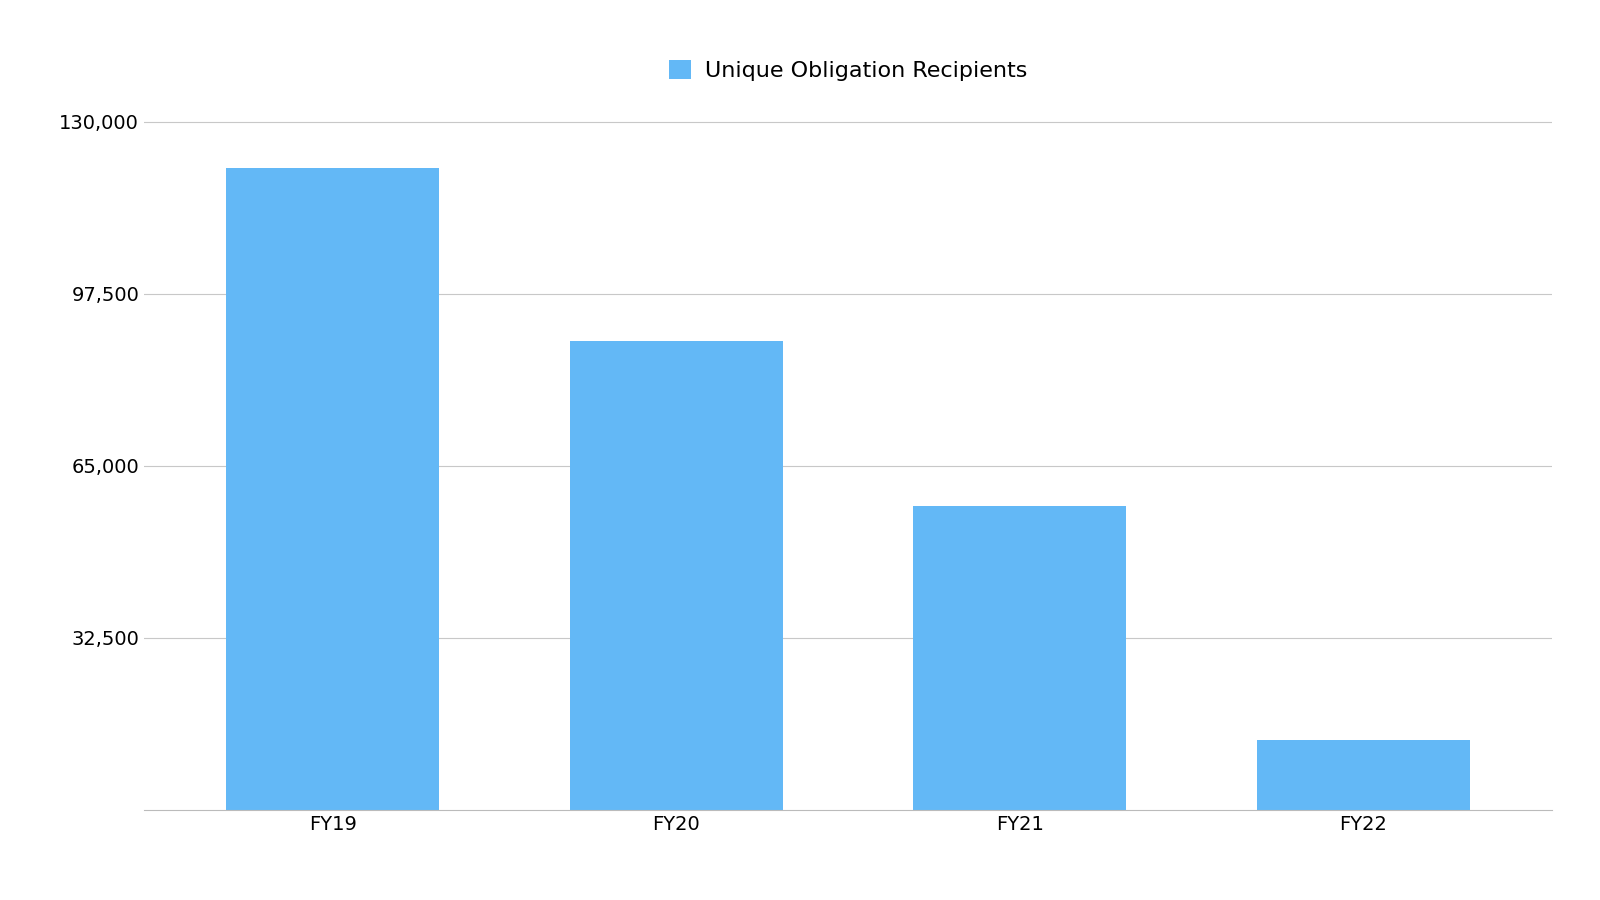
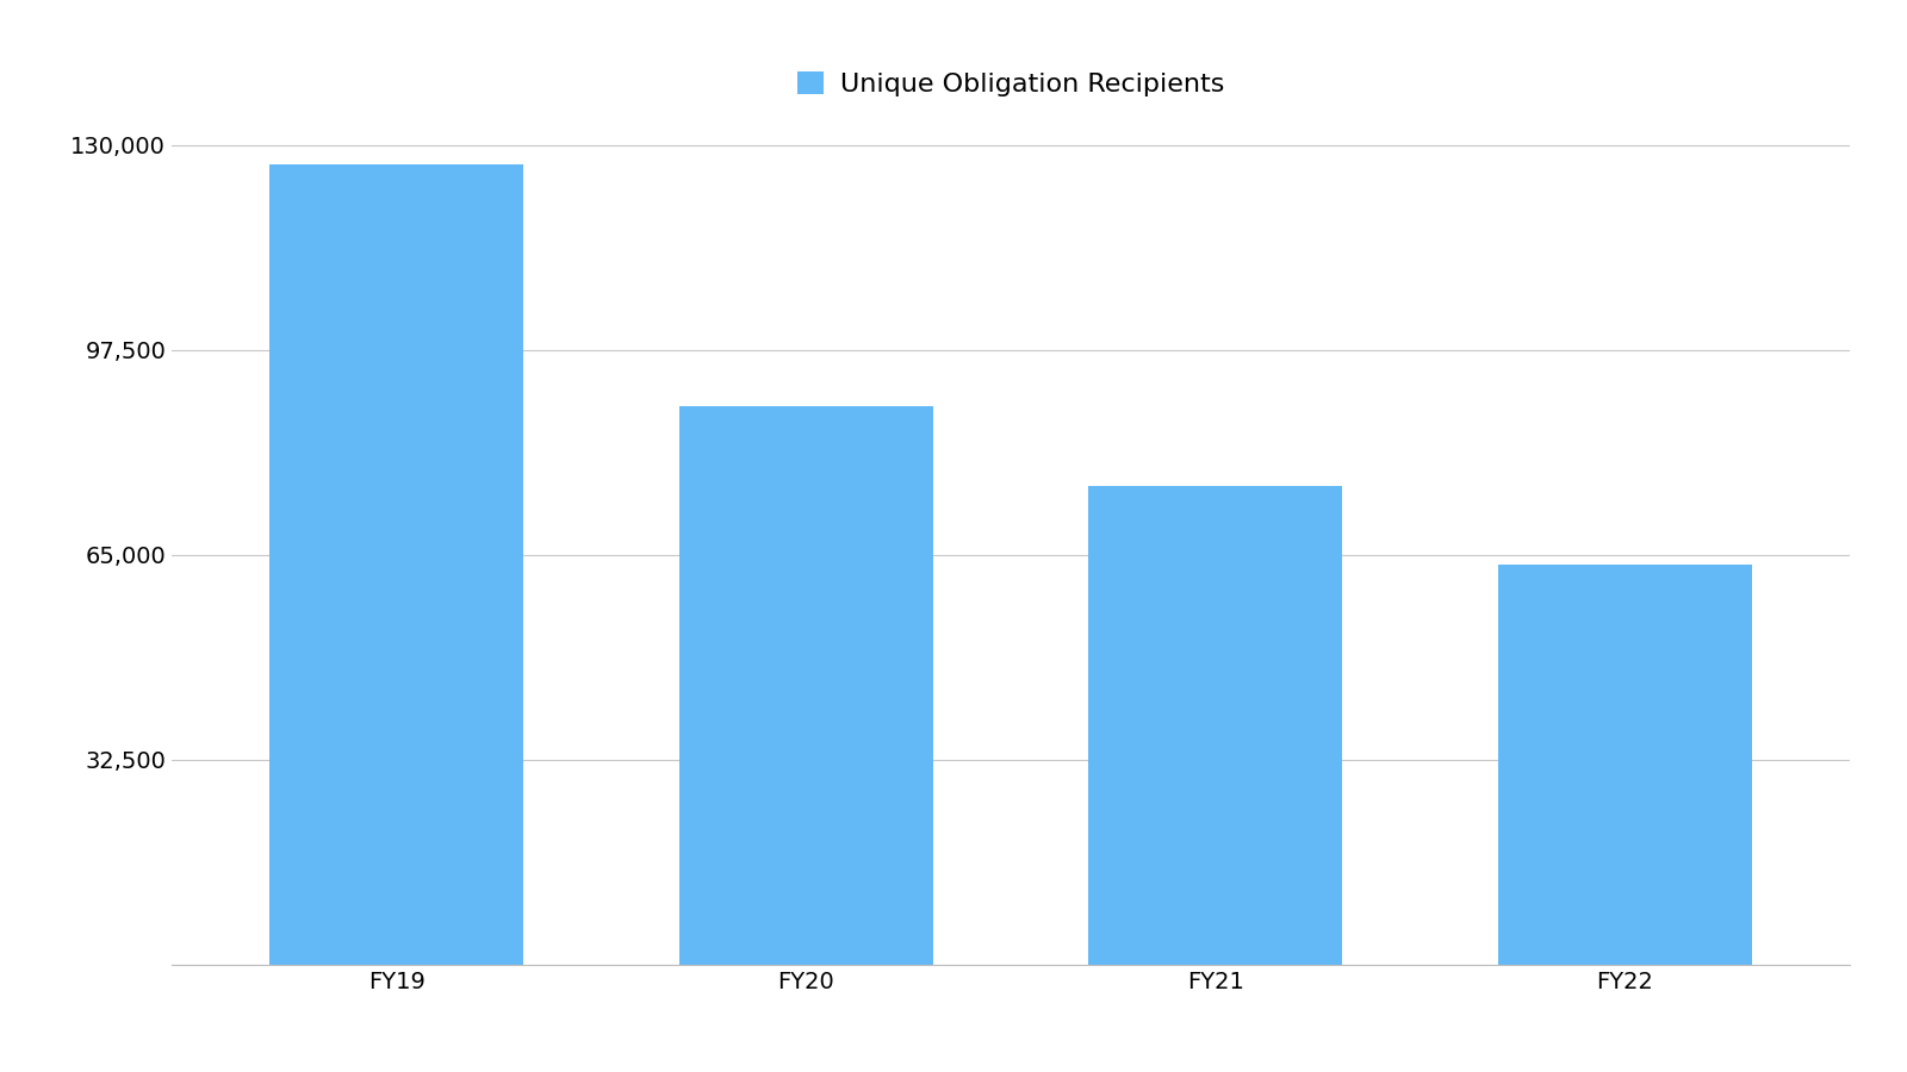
FY19: 121,200 -> 127,000
FY21: 57,400 -> 76,000
FY22: 13,200 -> 63,500
